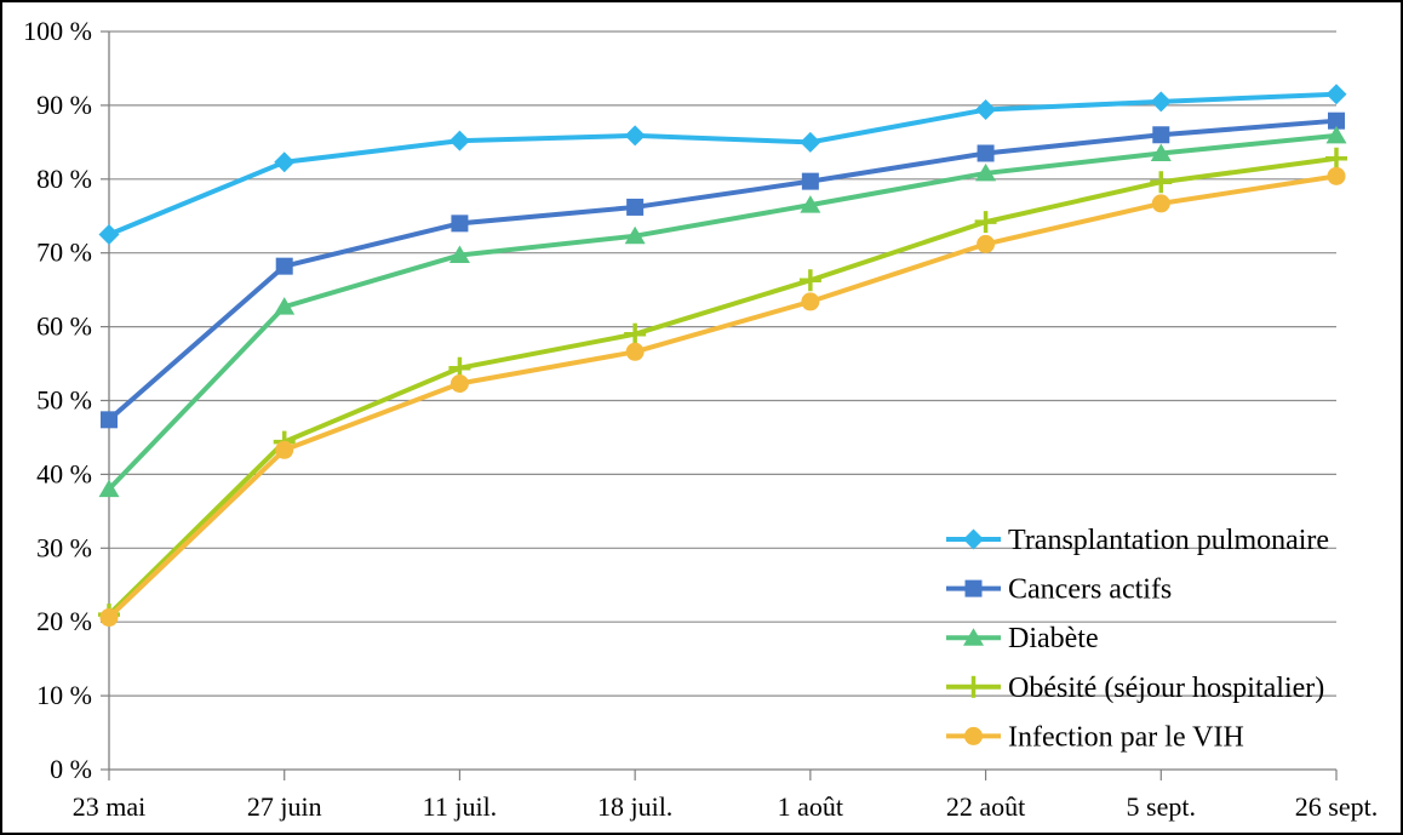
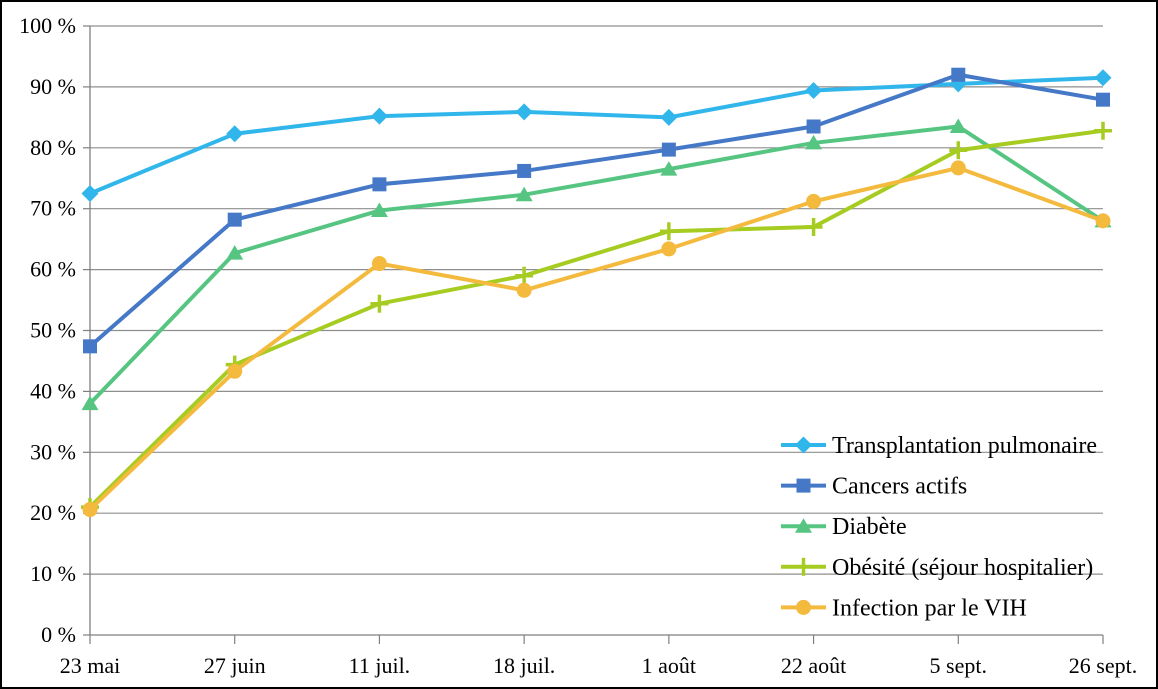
Infection par le VIH/11 juil.: 52% -> 61%
Obésité (séjour hospitalier)/22 août: 74% -> 67%
Cancers actifs/5 sept.: 86% -> 92%
Diabète/26 sept.: 86% -> 68%
Infection par le VIH/26 sept.: 80% -> 68%
